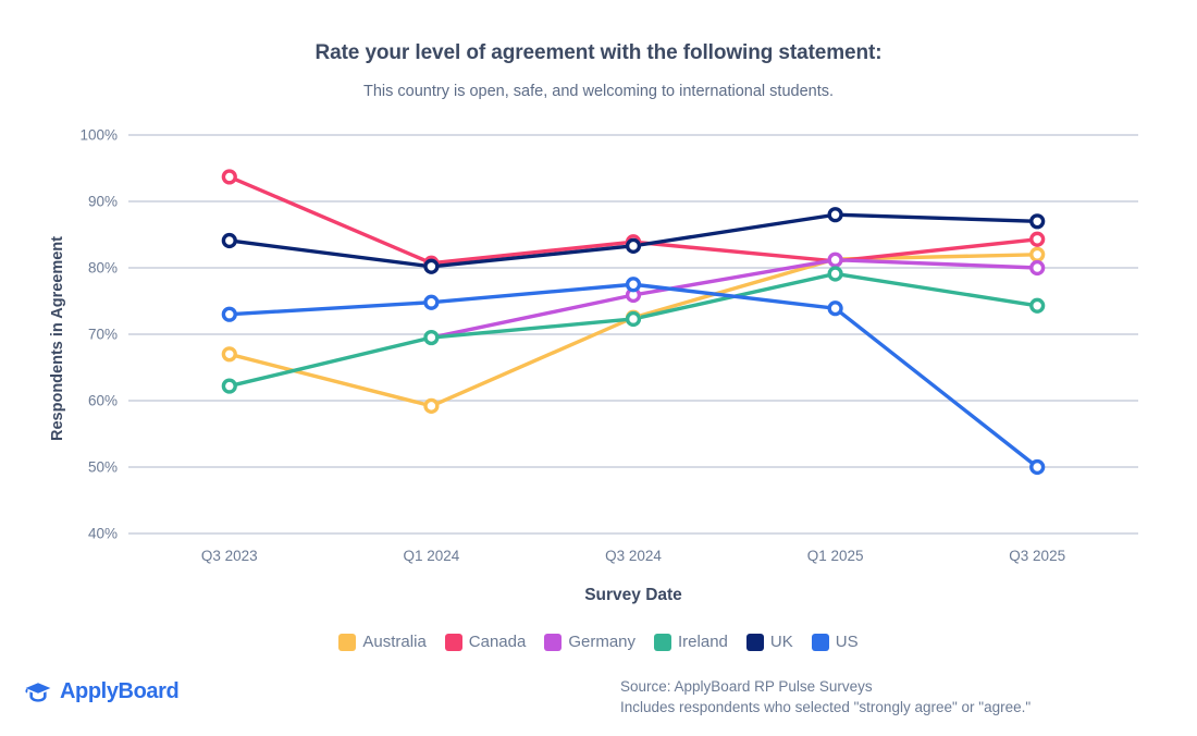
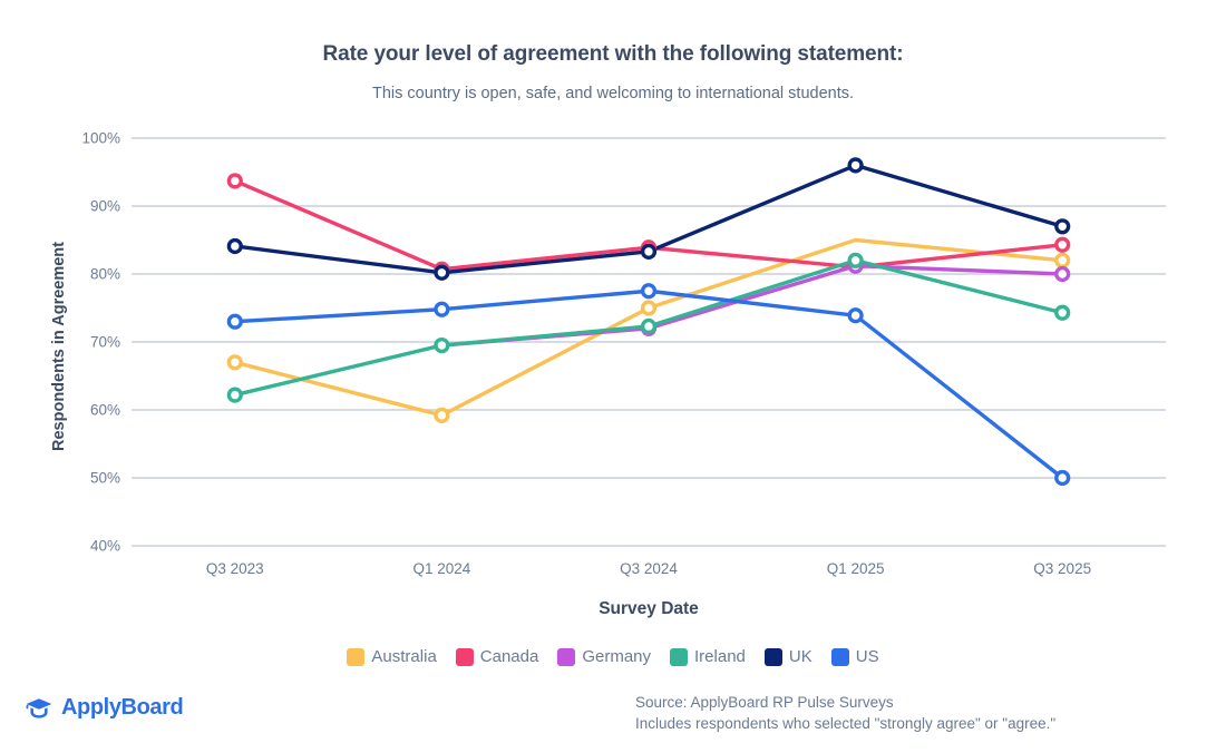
Australia/Q3 2024: 72% -> 75%
Germany/Q3 2024: 76% -> 72%
Australia/Q1 2025: 81% -> 85%
Ireland/Q1 2025: 79% -> 82%
UK/Q1 2025: 88% -> 96%
